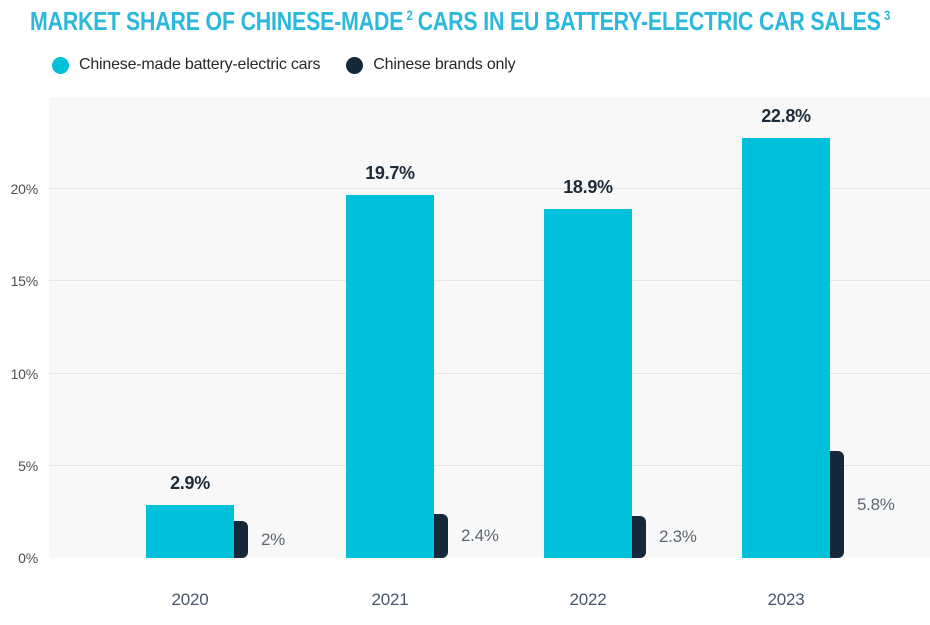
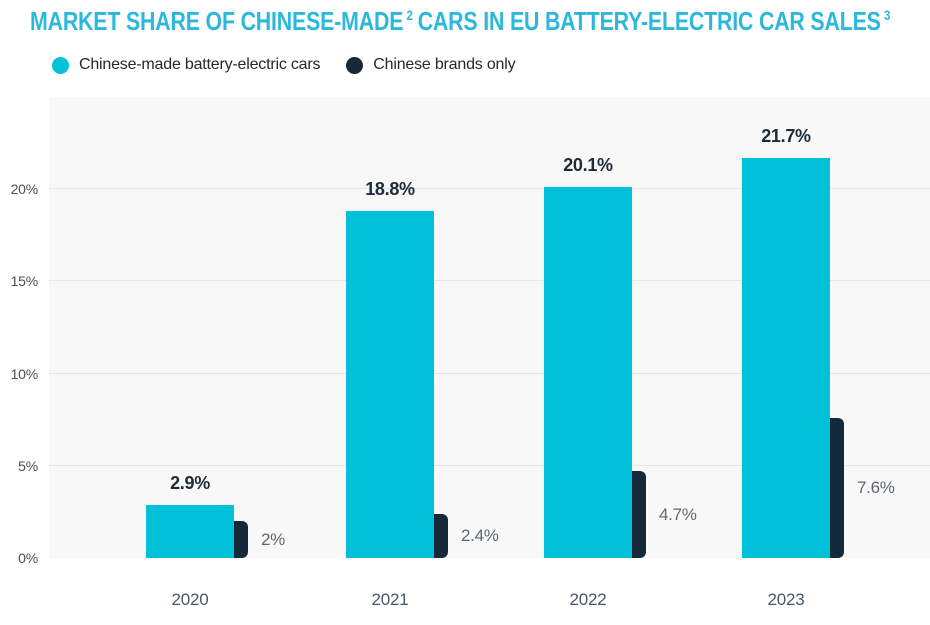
Chinese-made battery-electric cars/2021: 19.7% -> 18.8%
Chinese-made battery-electric cars/2022: 18.9% -> 20.1%
Chinese brands only/2022: 2.3% -> 4.7%
Chinese-made battery-electric cars/2023: 22.8% -> 21.7%
Chinese brands only/2023: 5.8% -> 7.6%
